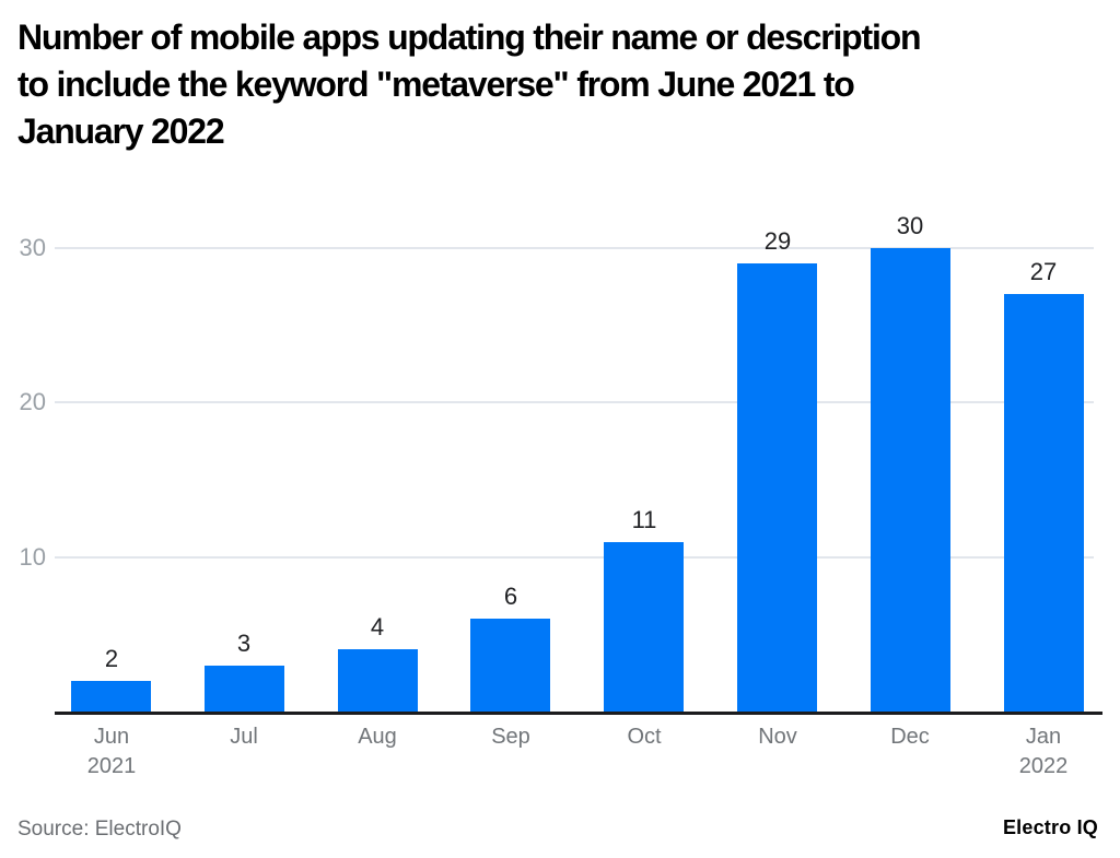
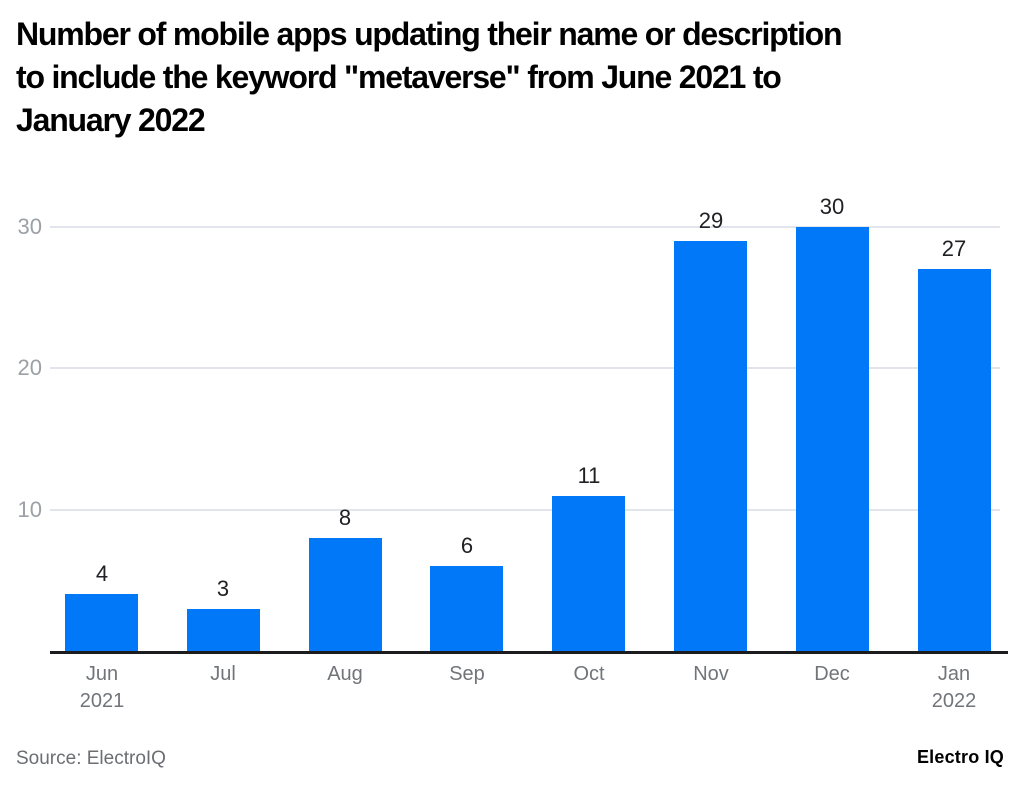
Jun 2021: 2 -> 4
Aug: 4 -> 8
